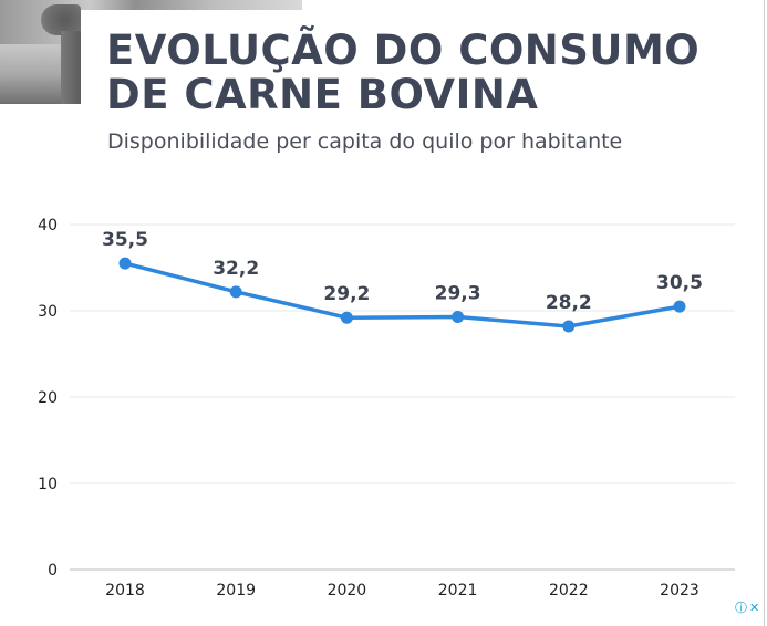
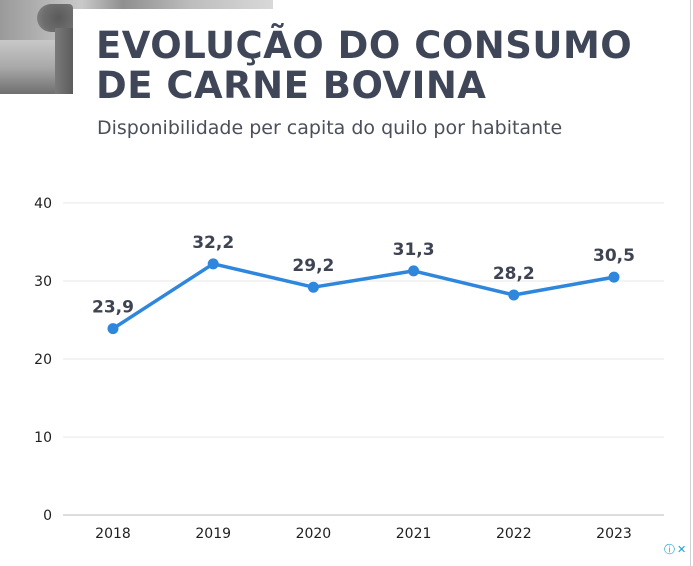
2018: 35,5 -> 23,9
2021: 29,3 -> 31,3
